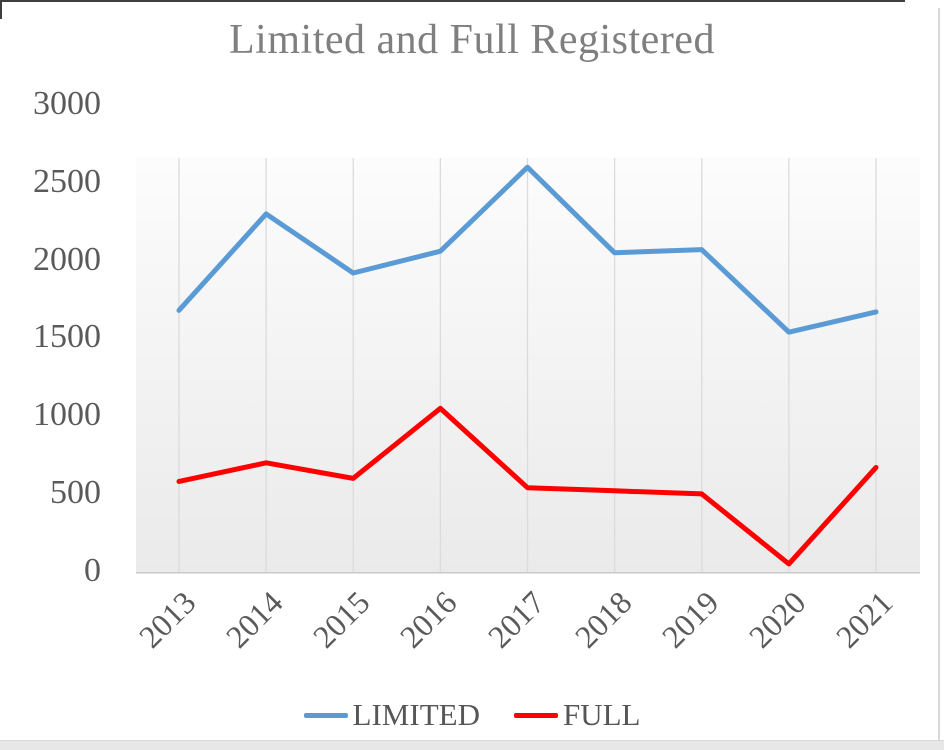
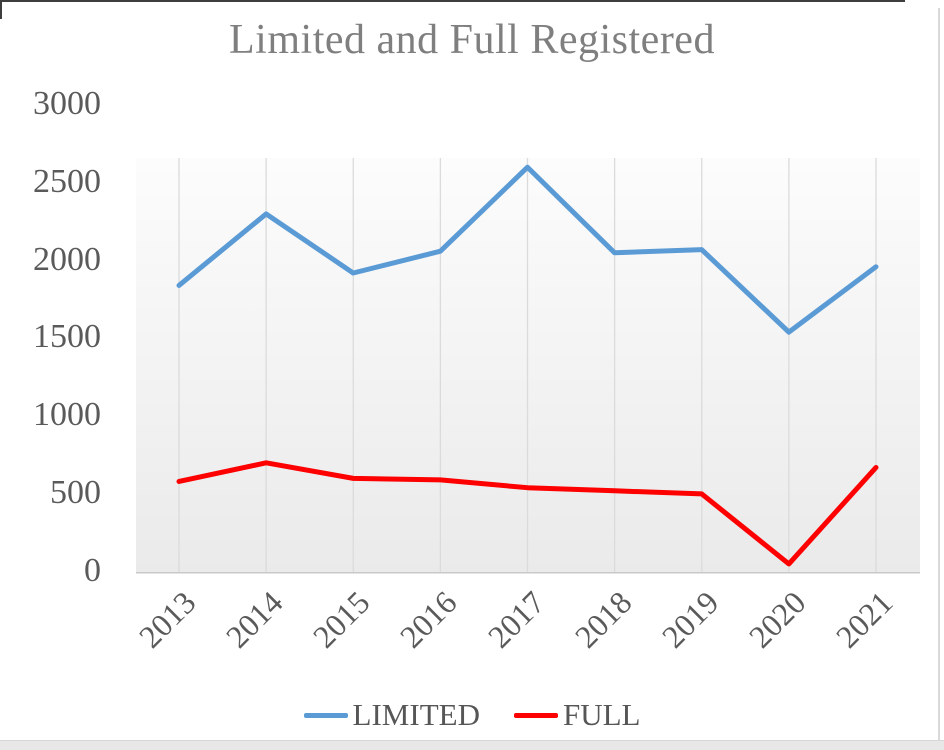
LIMITED/2013: 1680 -> 1840
FULL/2016: 1050 -> 590
LIMITED/2021: 1670 -> 1960
